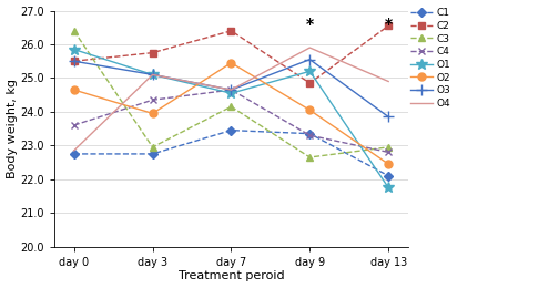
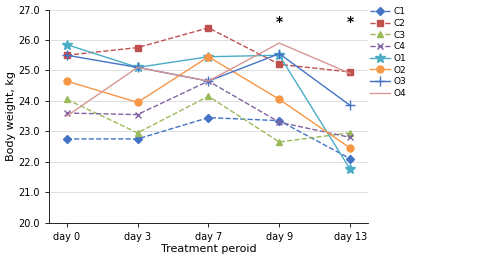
C3/day 0: 26.40 -> 24.05
O4/day 0: 22.85 -> 23.50
C4/day 3: 24.35 -> 23.55
O1/day 7: 24.55 -> 25.45
C2/day 9: 24.85 -> 25.20
O1/day 9: 25.20 -> 25.50
C2/day 13: 26.55 -> 24.95
